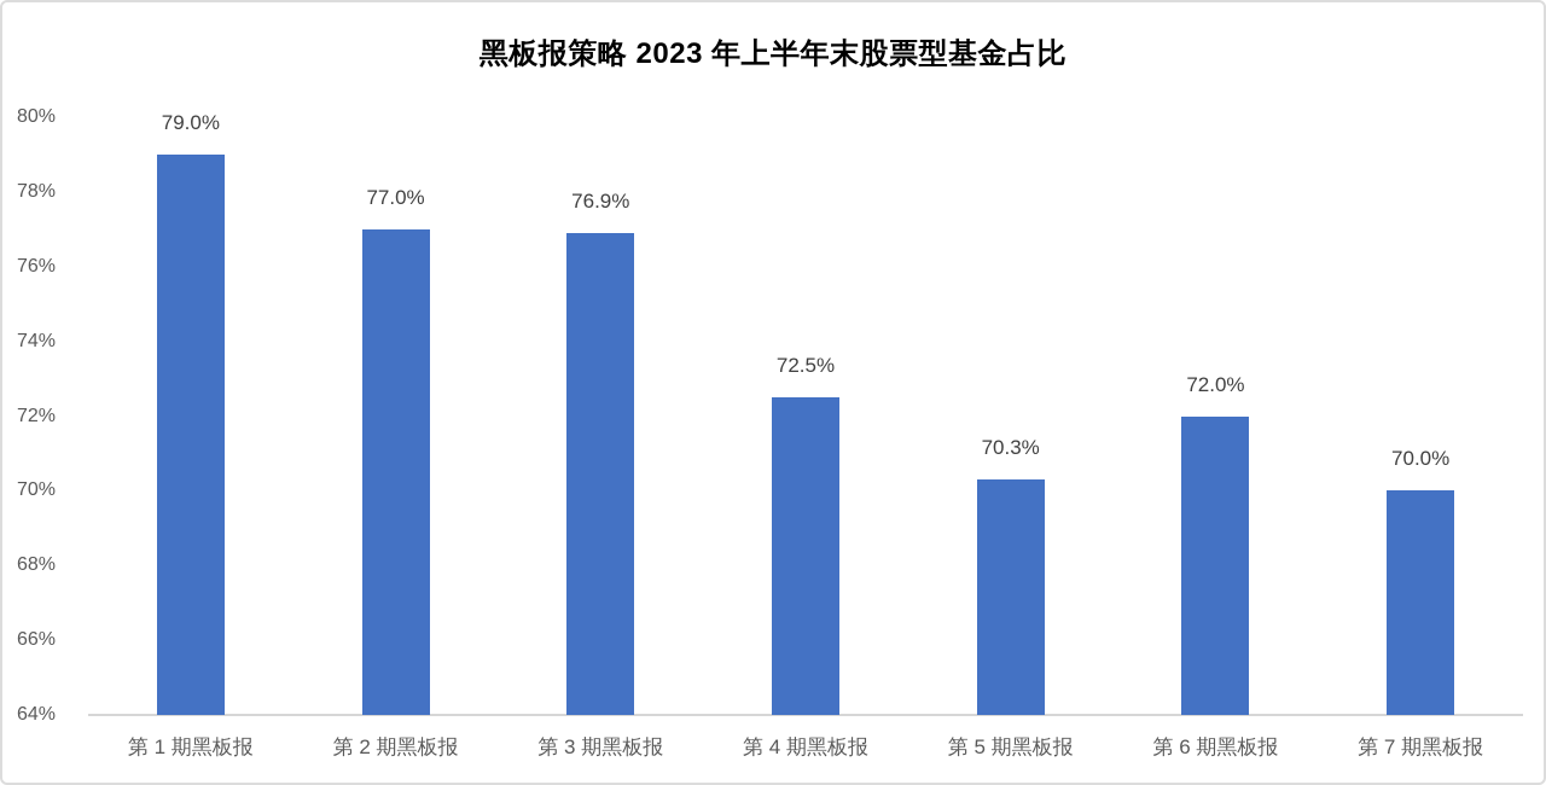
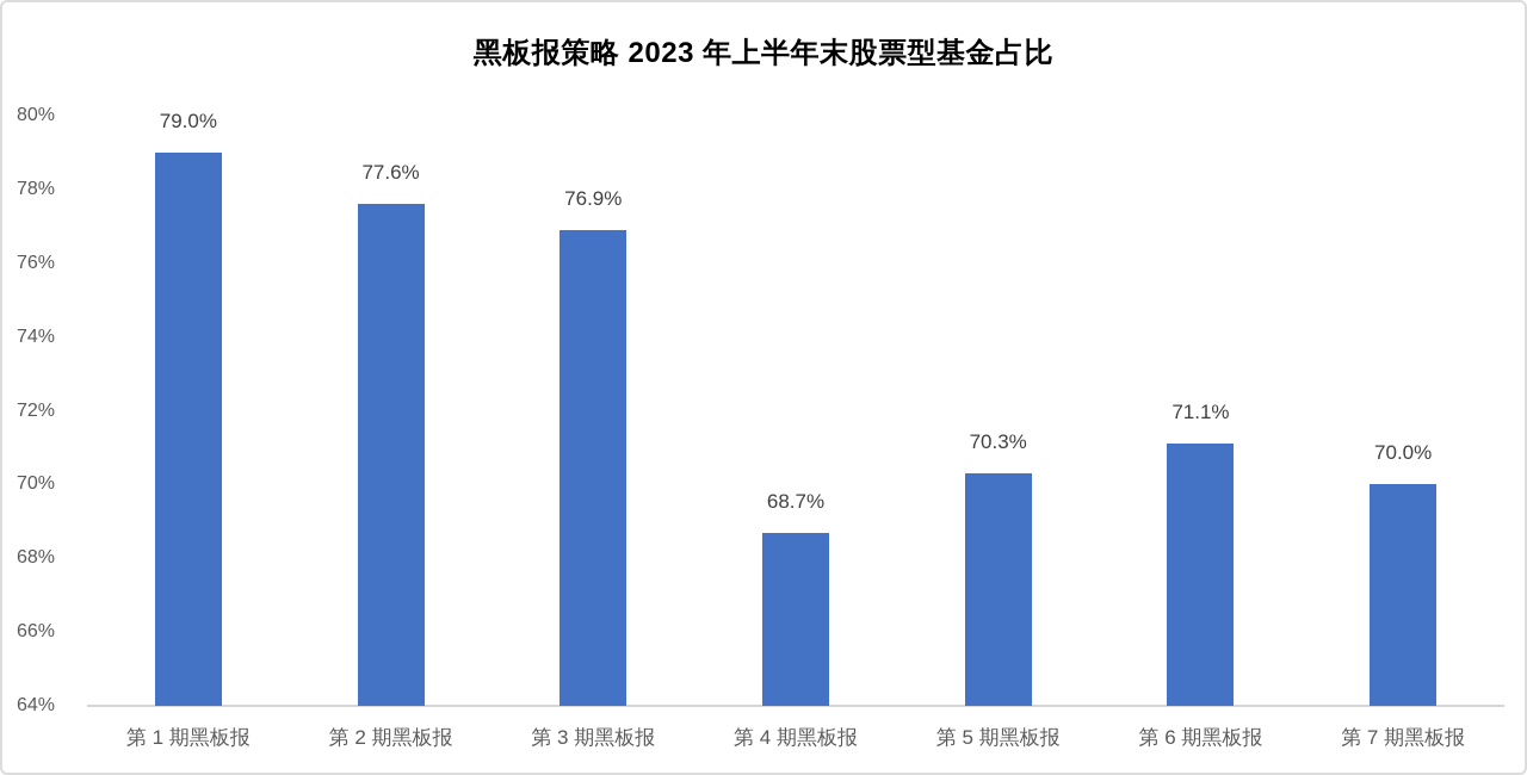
第 2 期黑板报: 77.0% -> 77.6%
第 4 期黑板报: 72.5% -> 68.7%
第 6 期黑板报: 72.0% -> 71.1%
